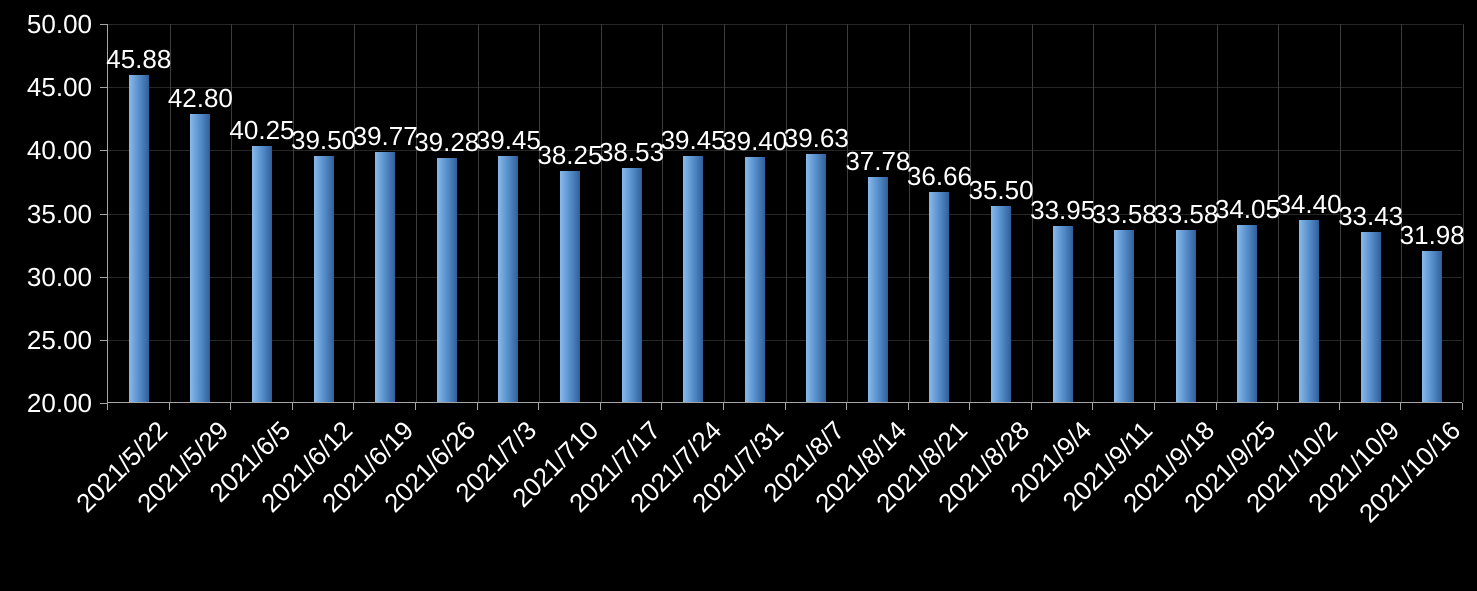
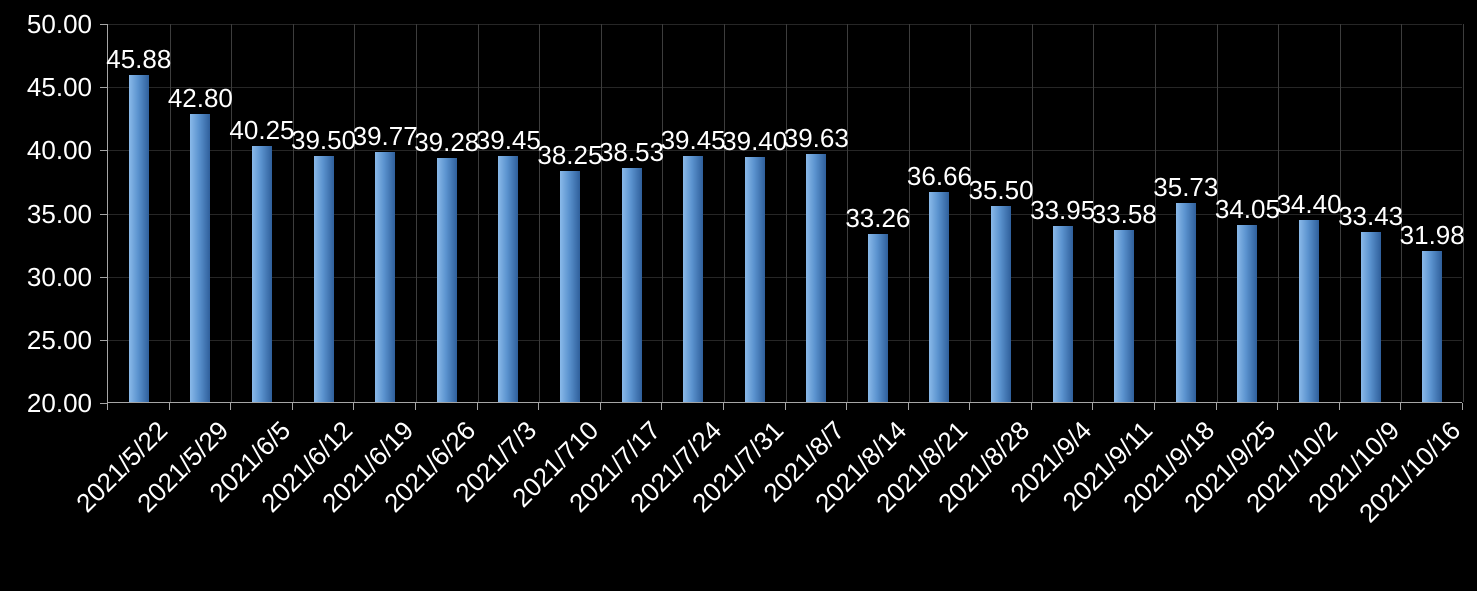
2021/8/14: 37.78 -> 33.26
2021/9/18: 33.58 -> 35.73
